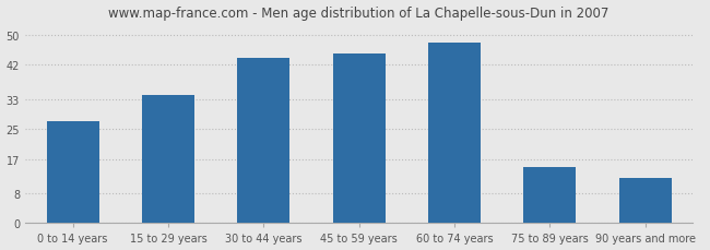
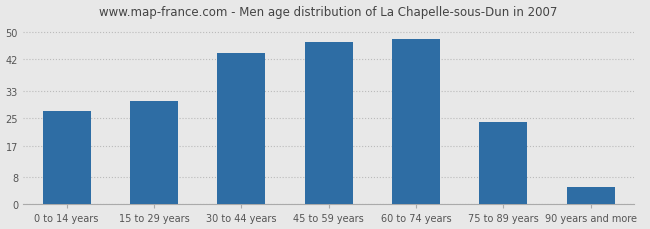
15 to 29 years: 34 -> 30
45 to 59 years: 45 -> 47
75 to 89 years: 15 -> 24
90 years and more: 12 -> 5
